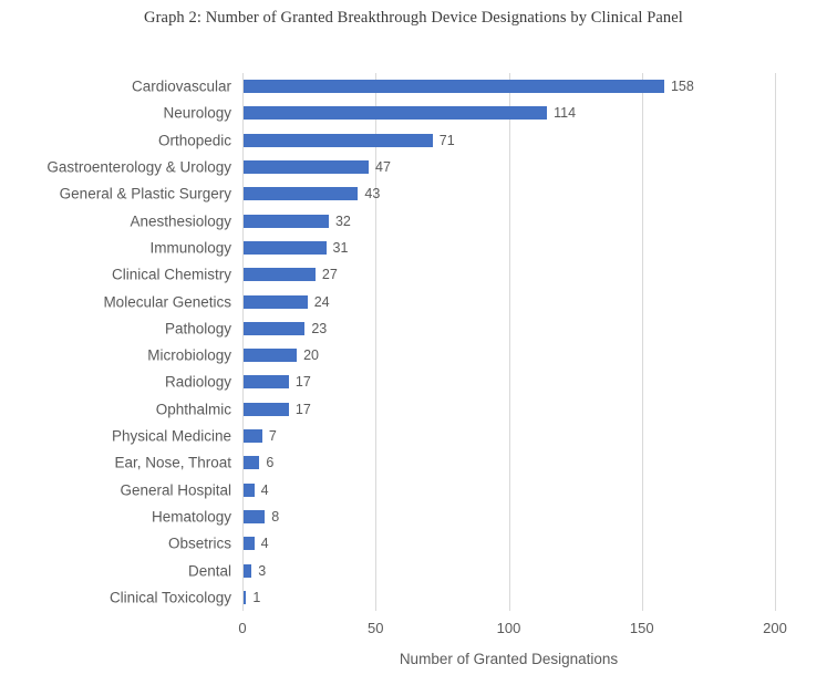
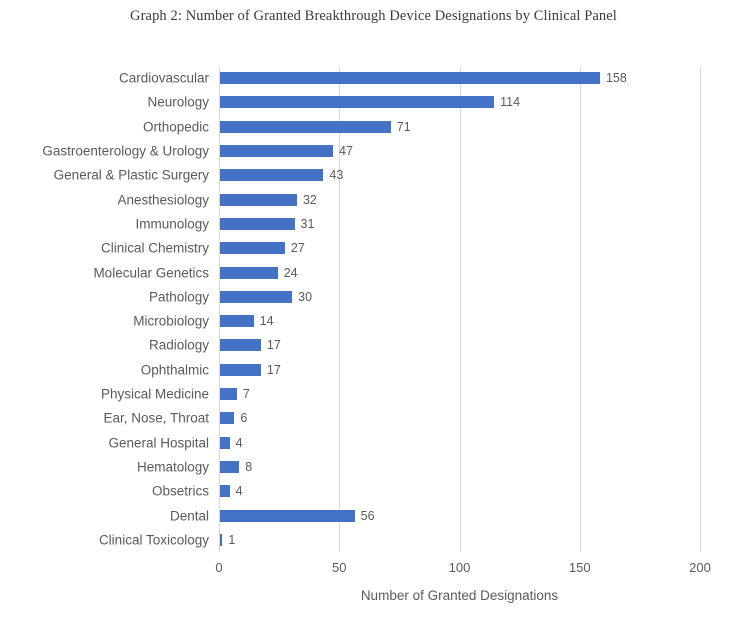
Pathology: 23 -> 30
Microbiology: 20 -> 14
Dental: 3 -> 56
